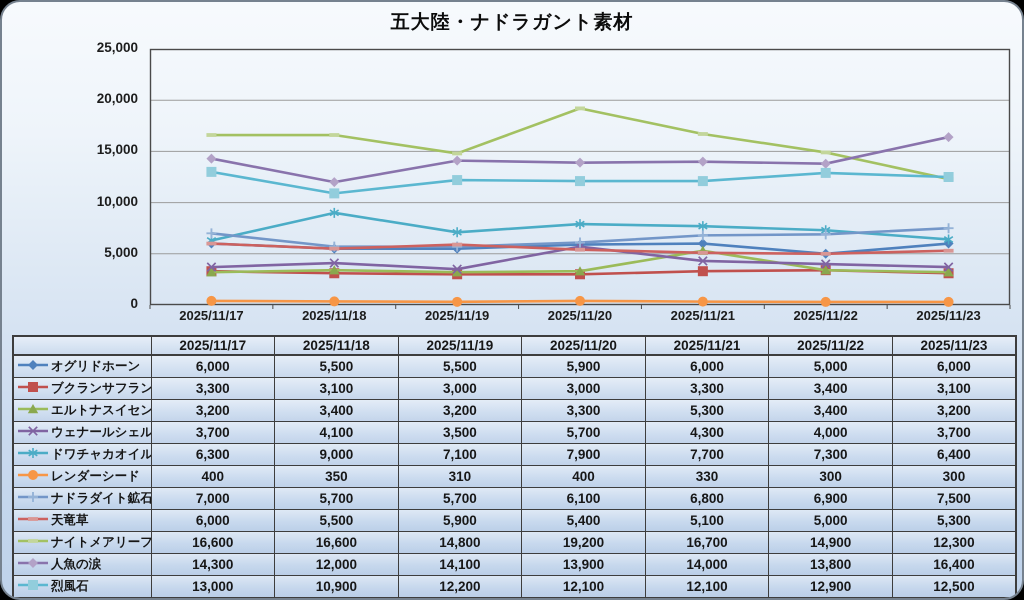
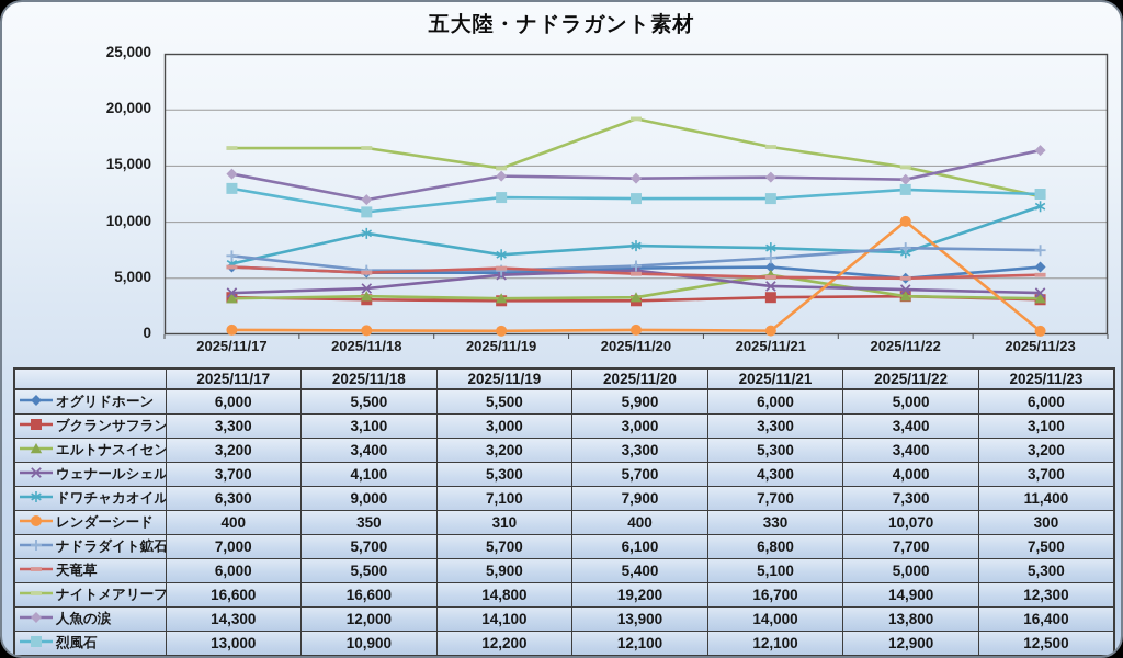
ウェナールシェル/2025/11/19: 3,500 -> 5,300
レンダーシード/2025/11/22: 300 -> 10,070
ナドラダイト鉱石/2025/11/22: 6,900 -> 7,700
ドワチャカオイル/2025/11/23: 6,400 -> 11,400
